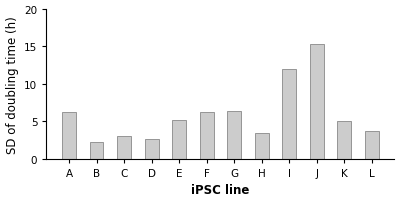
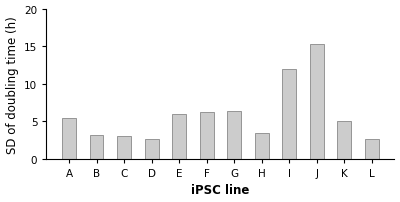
A: 6.2 -> 5.4
B: 2.3 -> 3.2
E: 5.2 -> 6.0
L: 3.7 -> 2.6
